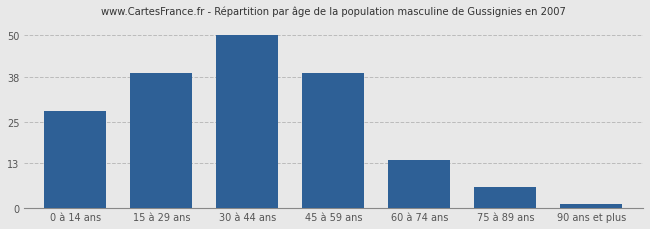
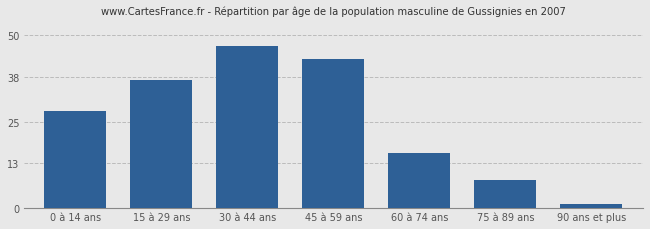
15 à 29 ans: 39 -> 37
30 à 44 ans: 50 -> 47
45 à 59 ans: 39 -> 43
60 à 74 ans: 14 -> 16
75 à 89 ans: 6 -> 8
